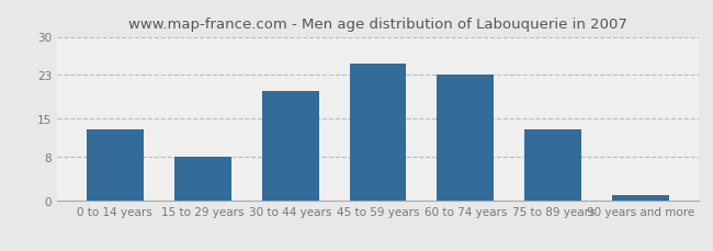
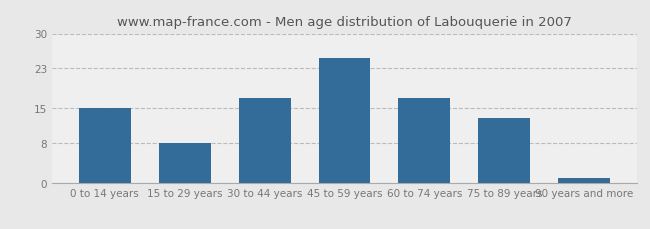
0 to 14 years: 13 -> 15
30 to 44 years: 20 -> 17
60 to 74 years: 23 -> 17
